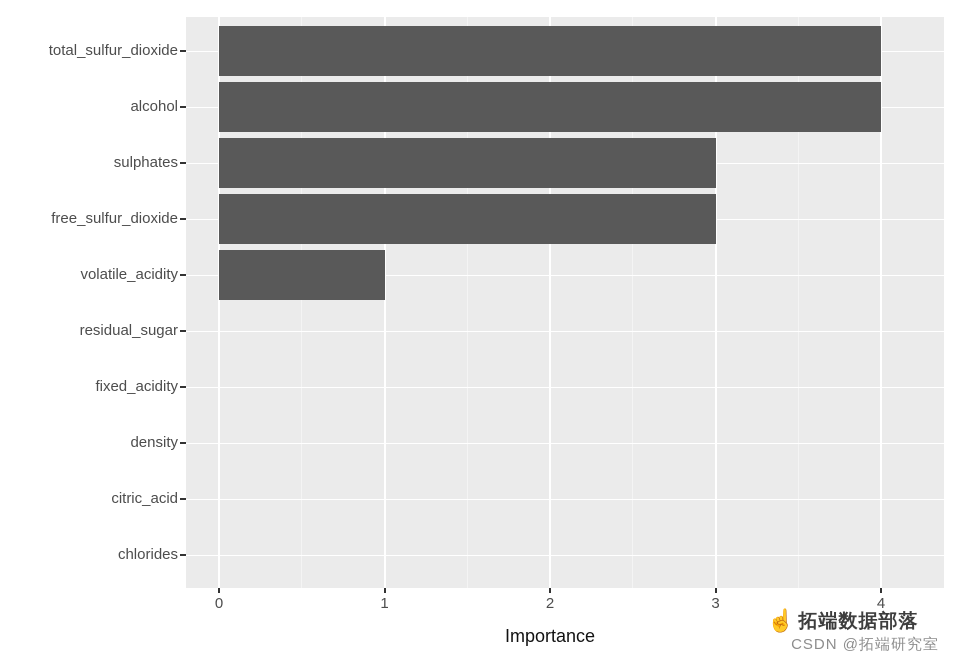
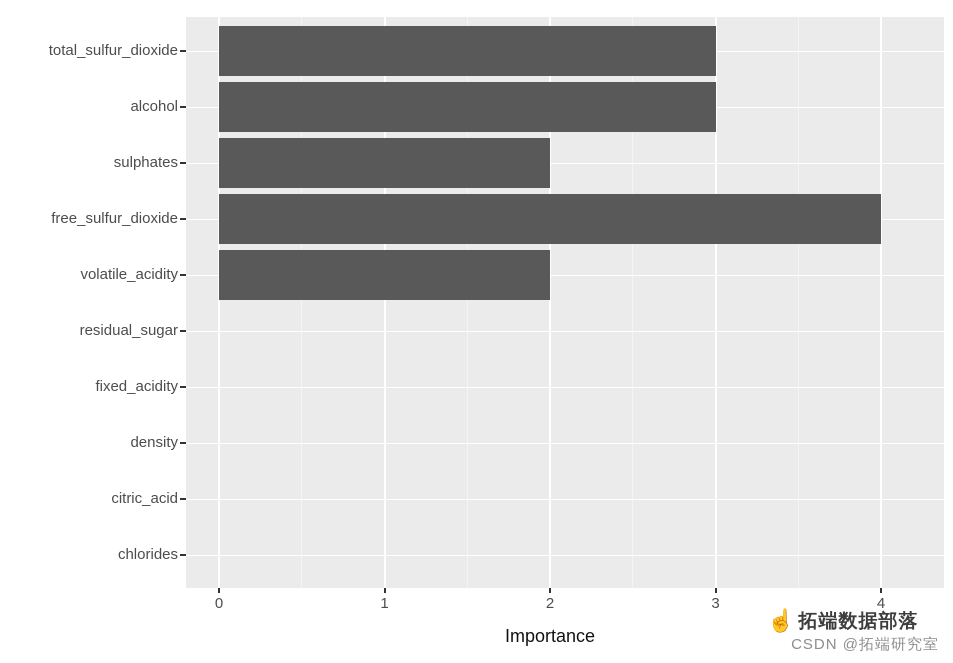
total_sulfur_dioxide: 4 -> 3
alcohol: 4 -> 3
sulphates: 3 -> 2
free_sulfur_dioxide: 3 -> 4
volatile_acidity: 1 -> 2
